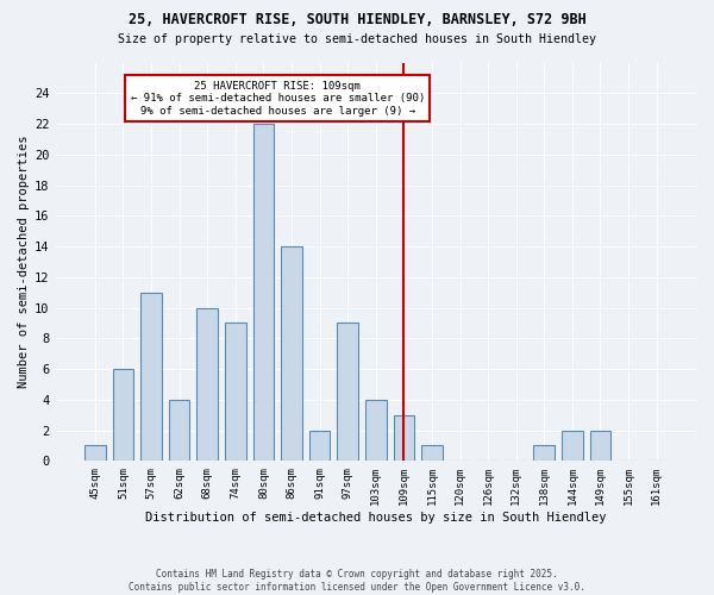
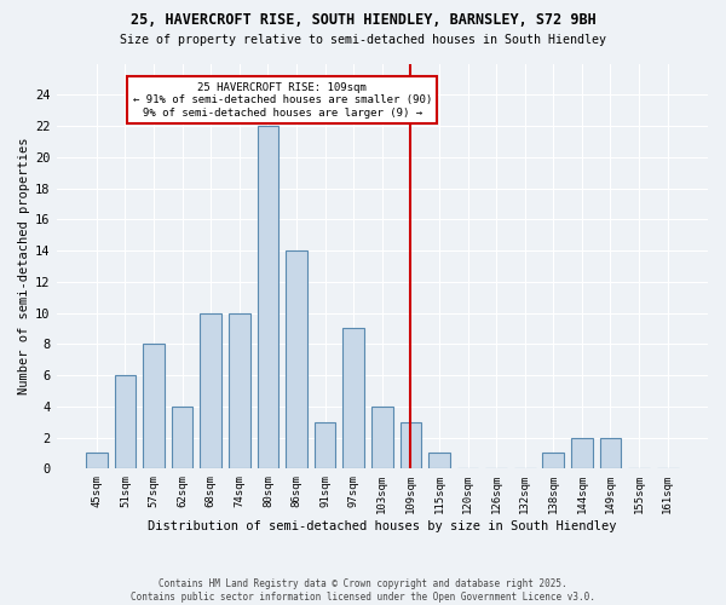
57sqm: 11 -> 8
74sqm: 9 -> 10
91sqm: 2 -> 3
